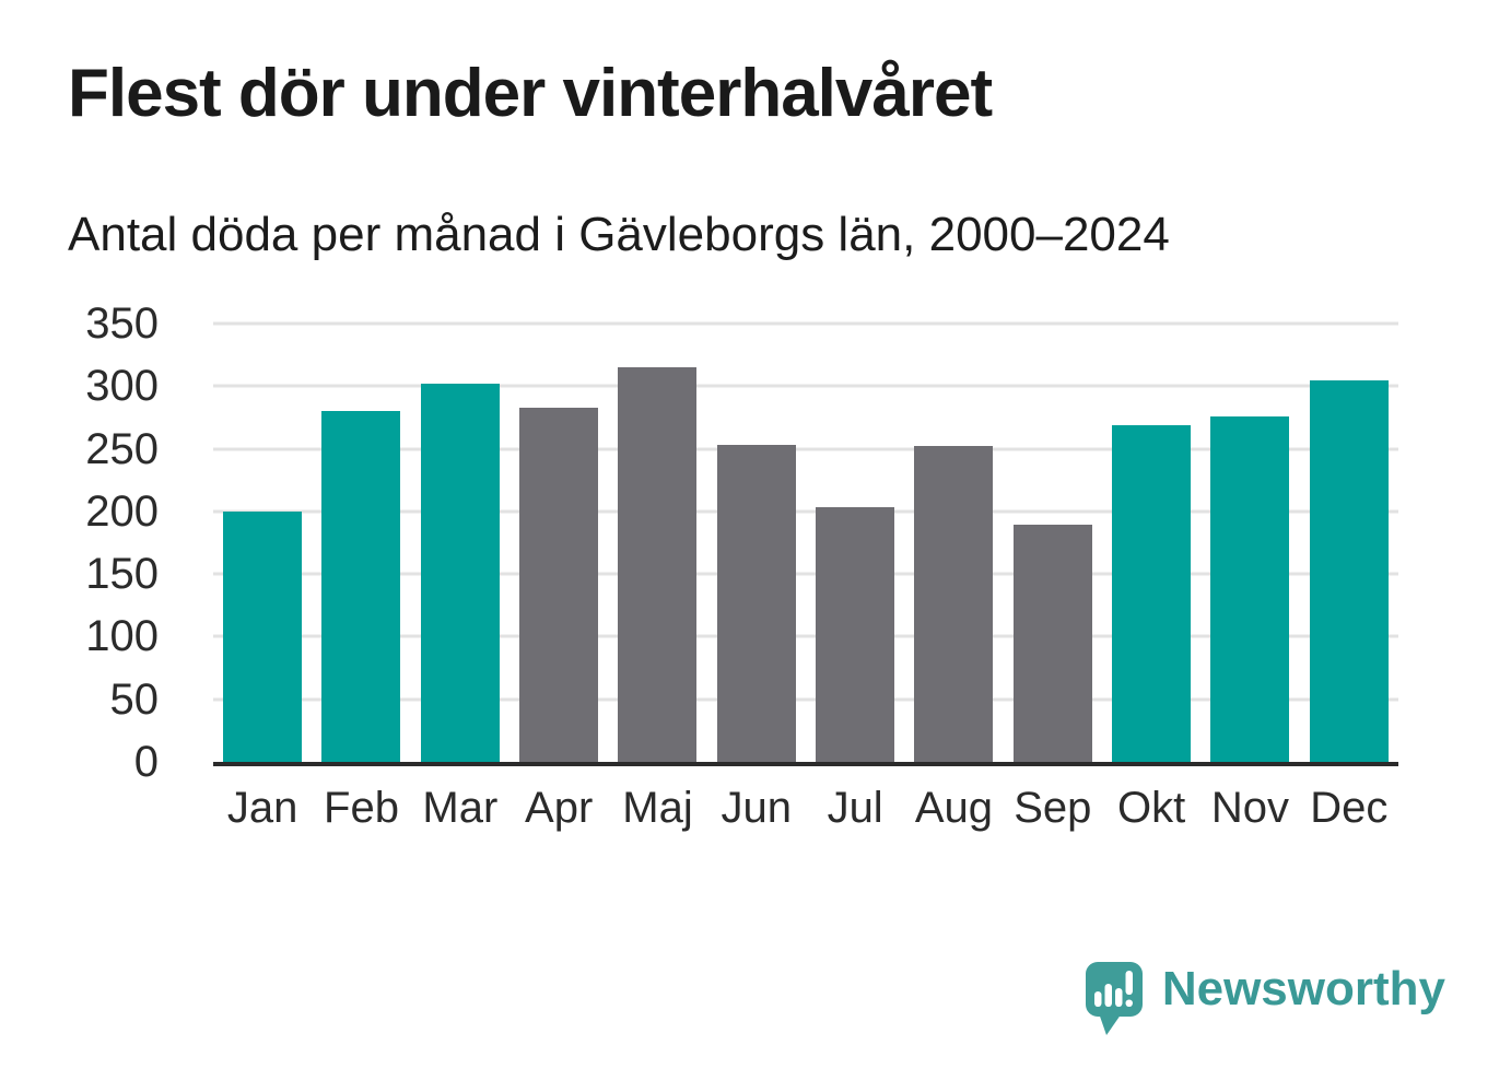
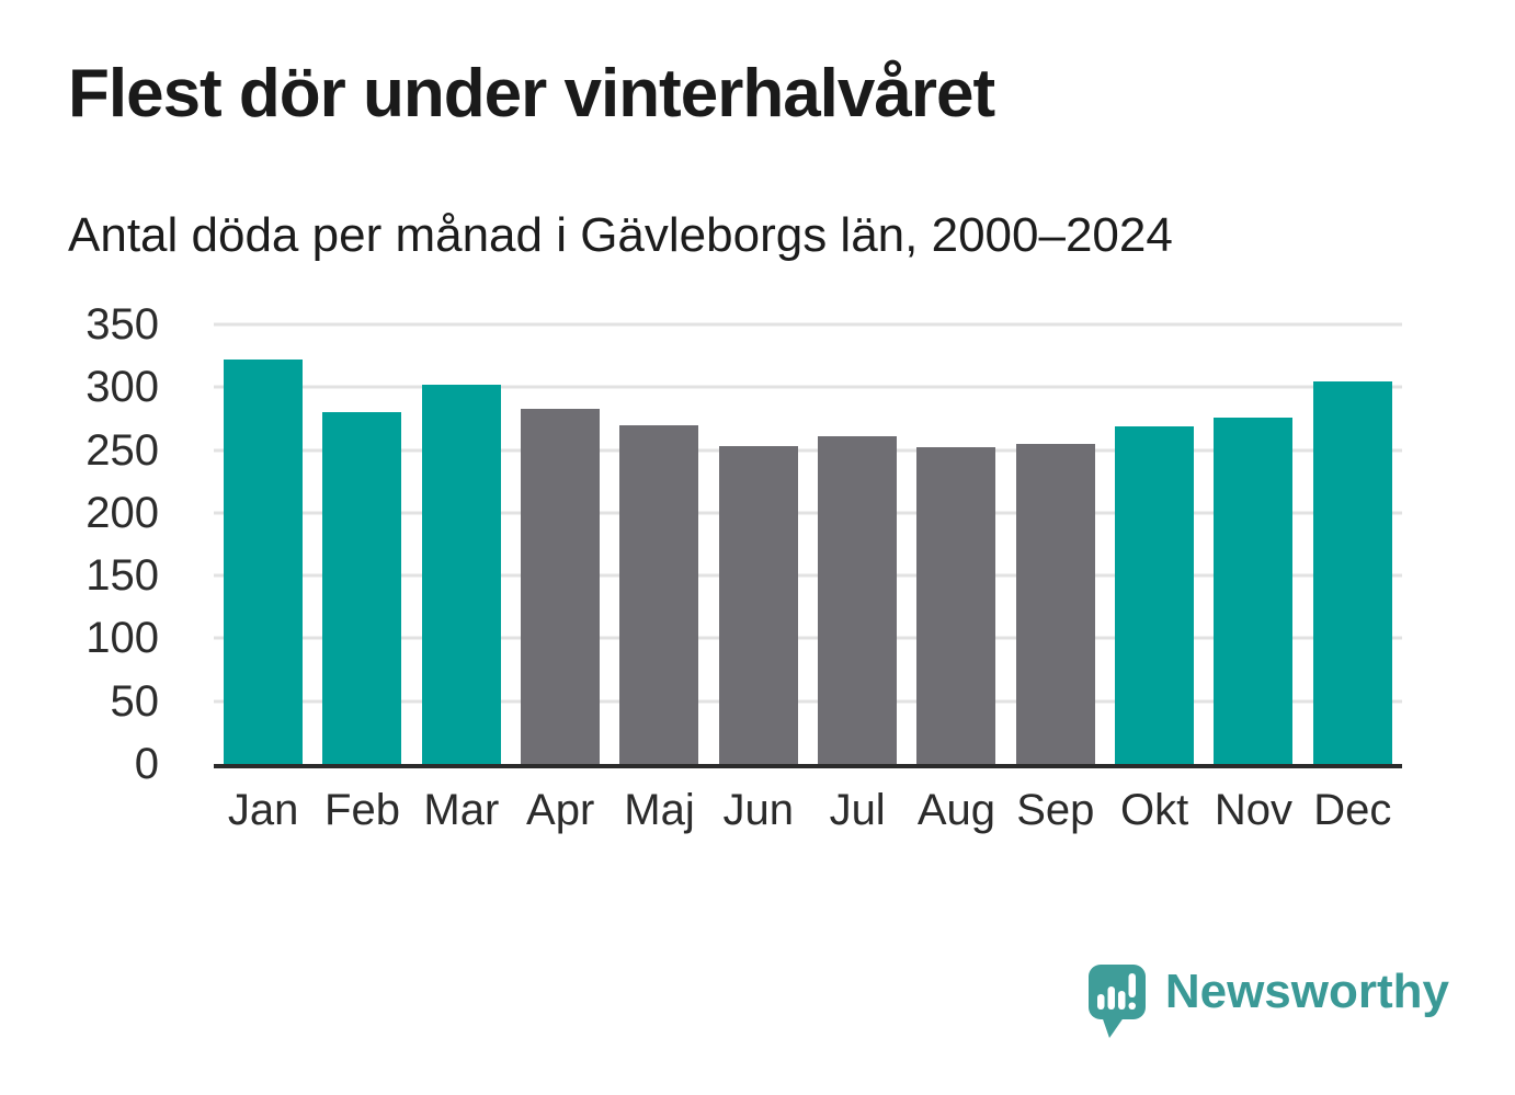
Jan: 200 -> 322
Maj: 315 -> 270
Jul: 203 -> 261
Sep: 189 -> 255
